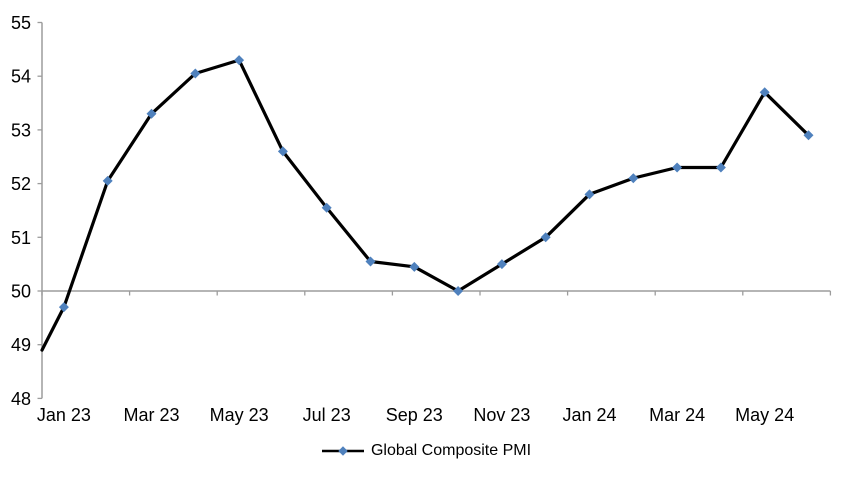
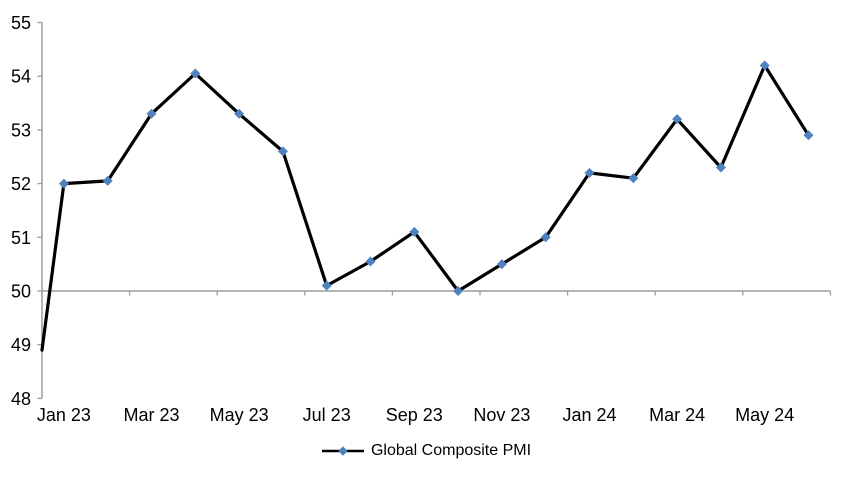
Jan 23: 49.7 -> 52.0
May 23: 54.3 -> 53.3
Jul 23: 51.5 -> 50.1
Sep 23: 50.5 -> 51.1
Jan 24: 51.8 -> 52.2
Mar 24: 52.3 -> 53.2
May 24: 53.7 -> 54.2
